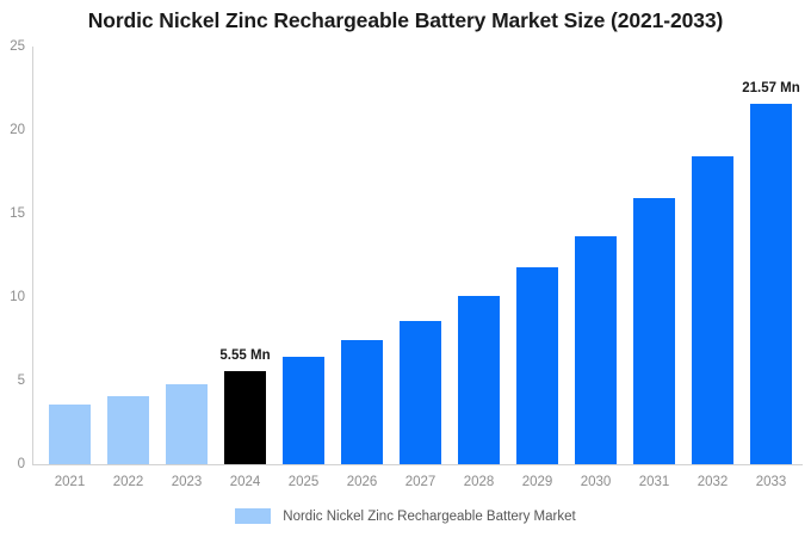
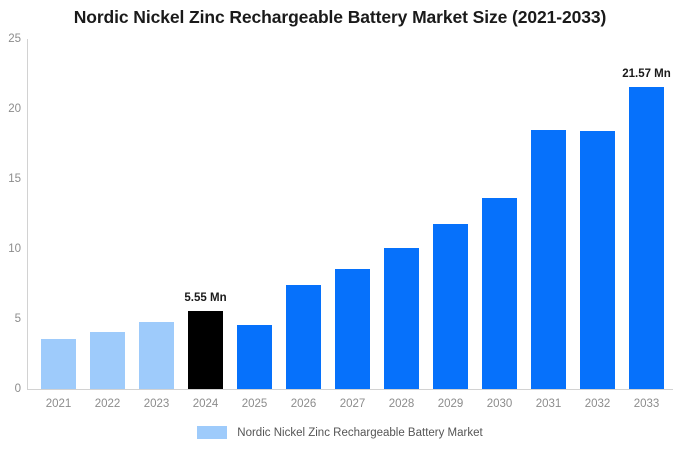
2025: 6.4 -> 4.6
2031: 15.9 -> 18.5
